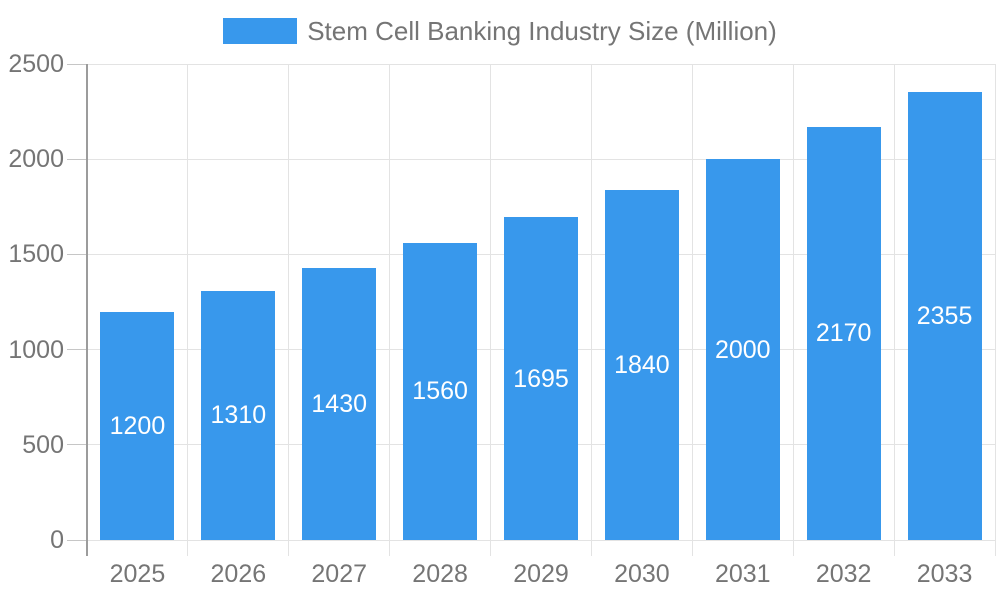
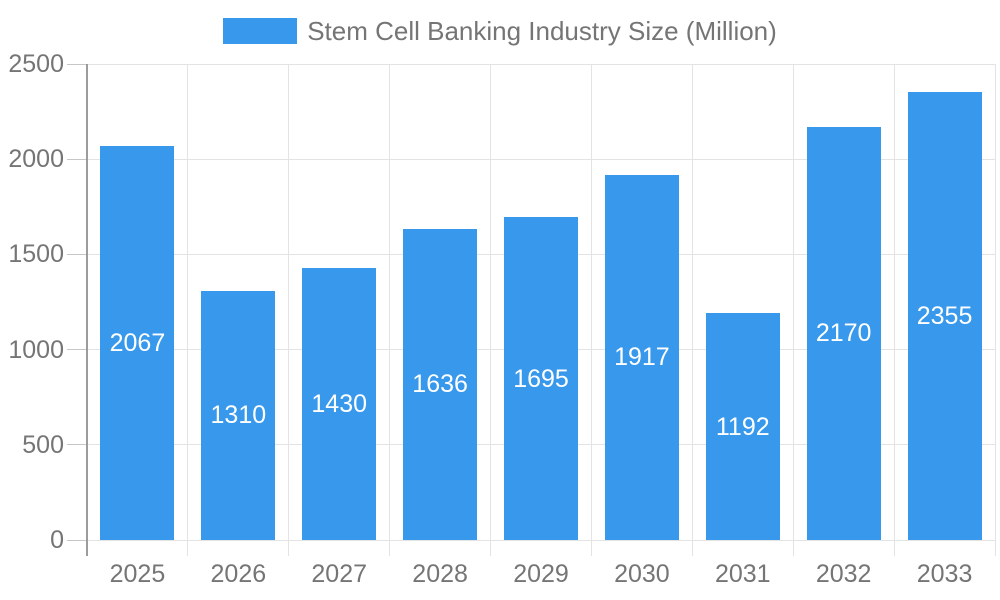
2025: 1200 -> 2067
2028: 1560 -> 1636
2030: 1840 -> 1917
2031: 2000 -> 1192
